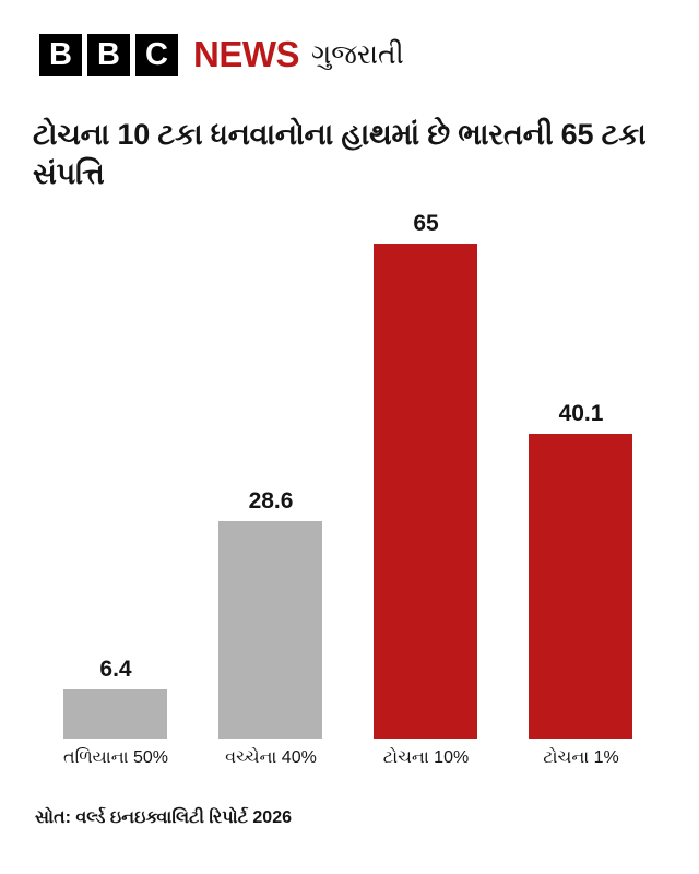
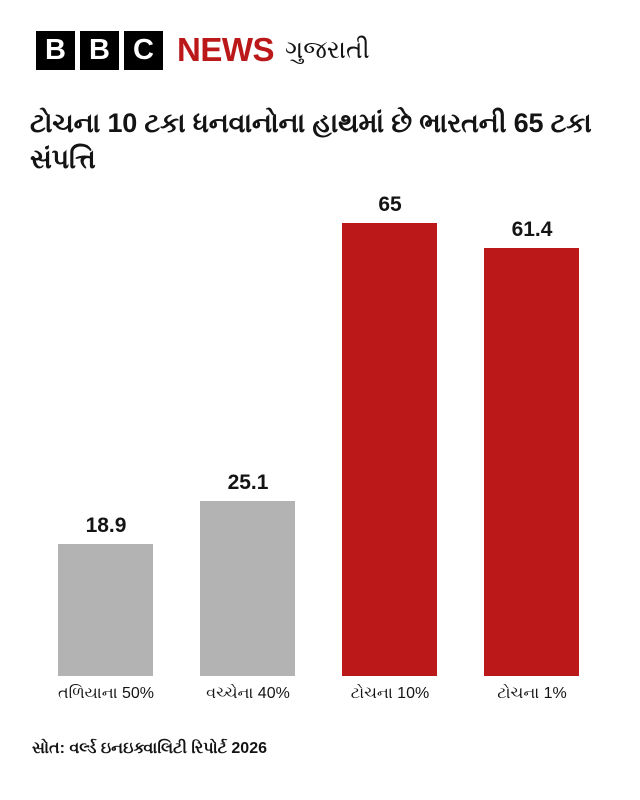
તળિયાના 50%: 6.4 -> 18.9
વચ્ચેના 40%: 28.6 -> 25.1
ટોચના 1%: 40.1 -> 61.4
